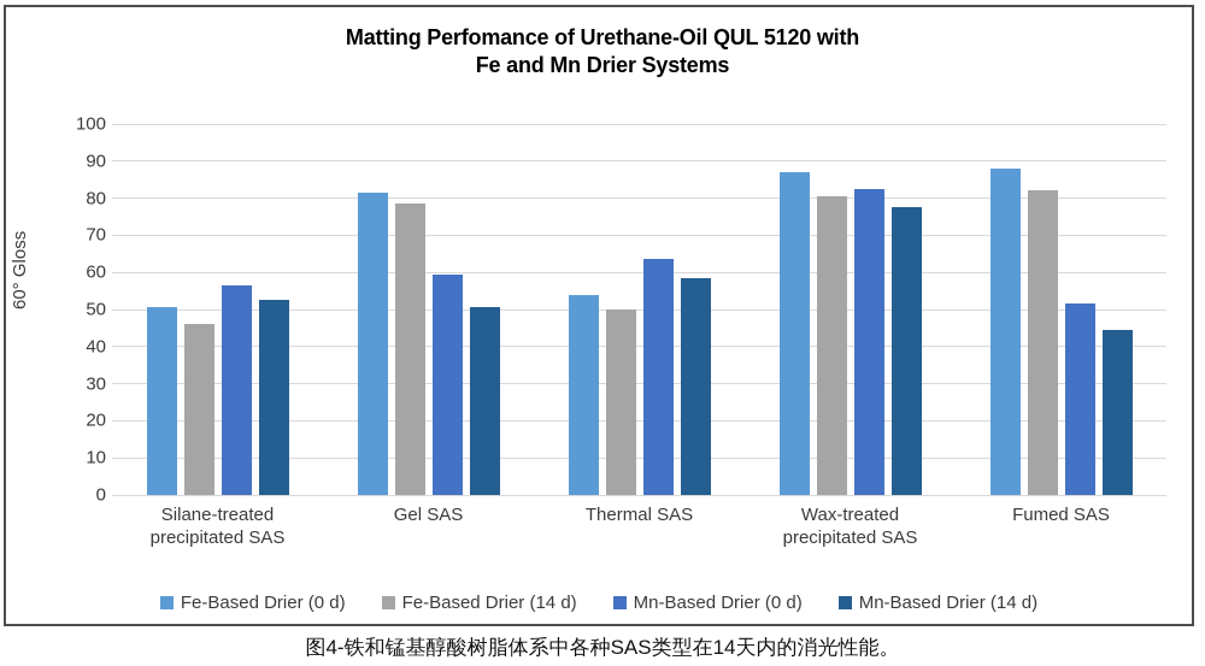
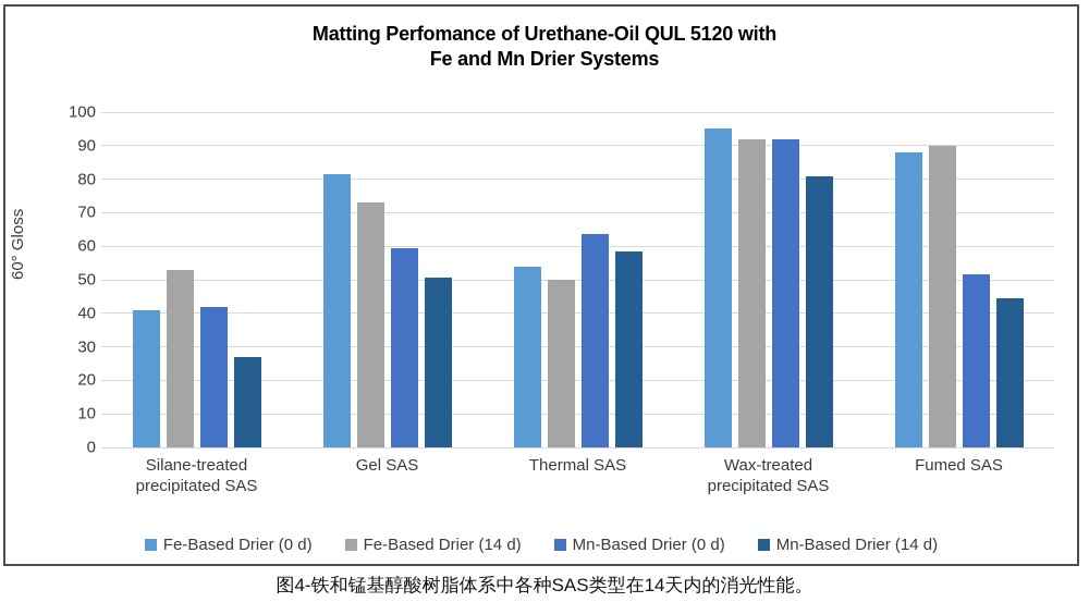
Fe-Based Drier (0 d)/Silane-treated precipitated SAS: 50 -> 41
Fe-Based Drier (14 d)/Silane-treated precipitated SAS: 46 -> 53
Mn-Based Drier (0 d)/Silane-treated precipitated SAS: 56 -> 42
Mn-Based Drier (14 d)/Silane-treated precipitated SAS: 52 -> 27
Fe-Based Drier (14 d)/Gel SAS: 78 -> 73
Fe-Based Drier (0 d)/Wax-treated precipitated SAS: 87 -> 95
Fe-Based Drier (14 d)/Wax-treated precipitated SAS: 80 -> 92
Mn-Based Drier (0 d)/Wax-treated precipitated SAS: 82 -> 92
Mn-Based Drier (14 d)/Wax-treated precipitated SAS: 78 -> 81
Fe-Based Drier (14 d)/Fumed SAS: 82 -> 90
